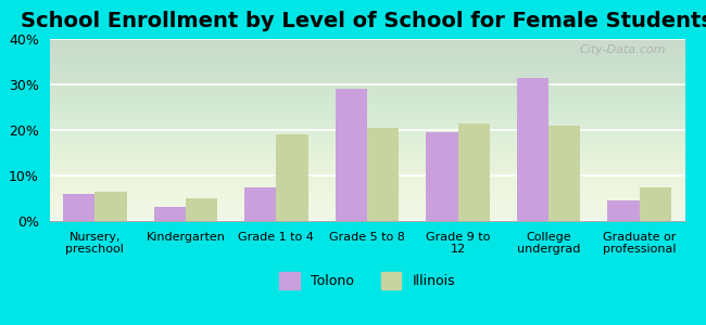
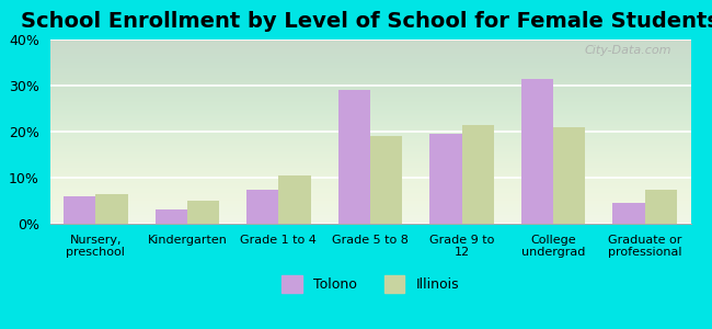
Illinois/Grade 1 to 4: 19.0% -> 10.5%
Illinois/Grade 5 to 8: 20.5% -> 19.0%
